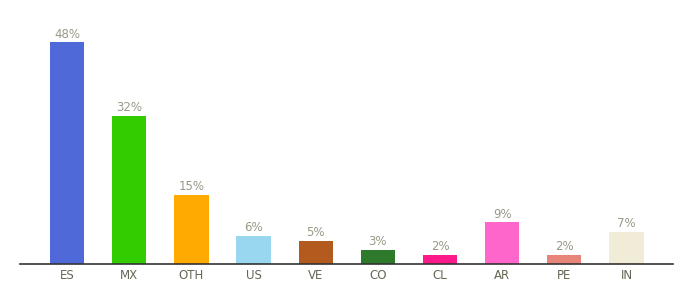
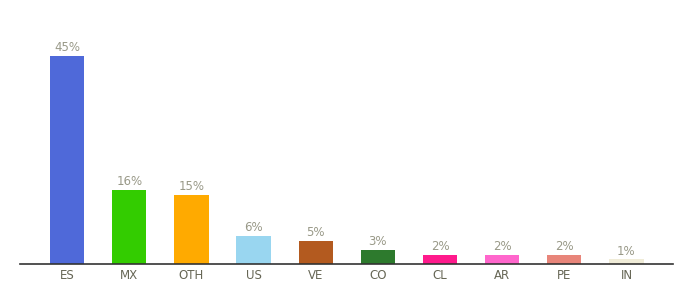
ES: 48% -> 45%
MX: 32% -> 16%
AR: 9% -> 2%
IN: 7% -> 1%
